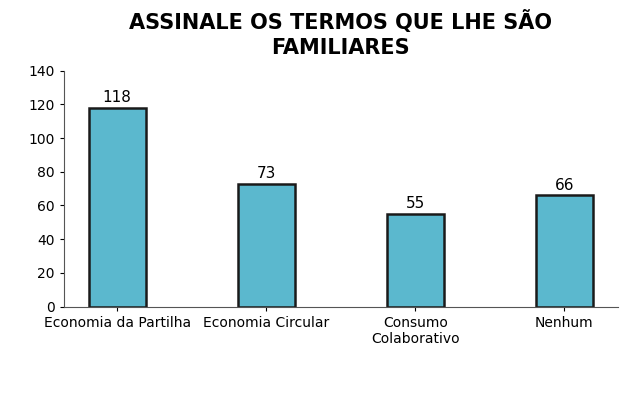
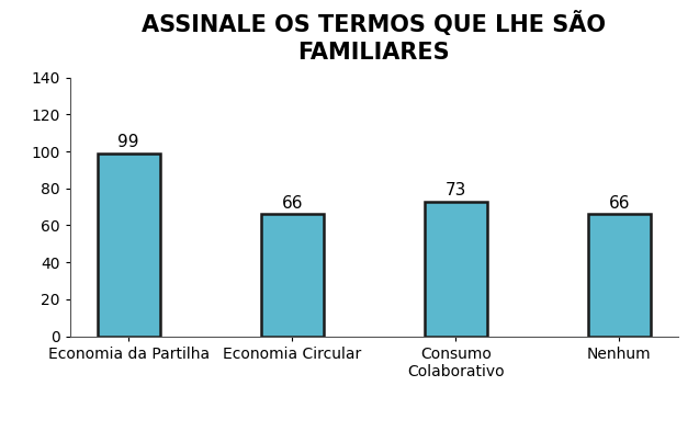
Economia da Partilha: 118 -> 99
Economia Circular: 73 -> 66
Consumo Colaborativo: 55 -> 73
